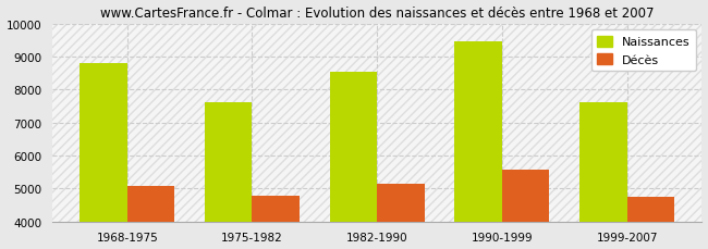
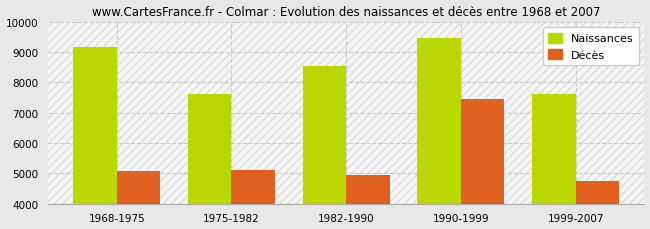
Naissances/1968-1975: 8800 -> 9150
Décès/1975-1982: 4780 -> 5100
Décès/1982-1990: 5150 -> 4950
Décès/1990-1999: 5580 -> 7450
